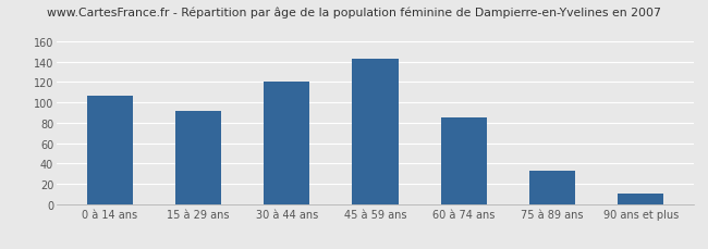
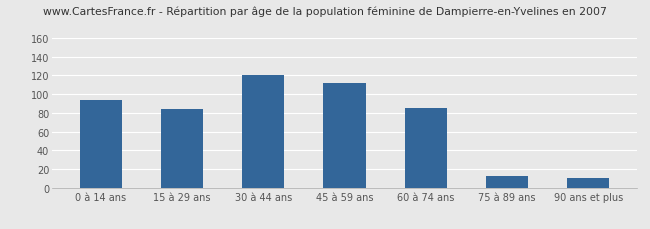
0 à 14 ans: 107 -> 94
15 à 29 ans: 92 -> 84
45 à 59 ans: 143 -> 112
75 à 89 ans: 33 -> 12
